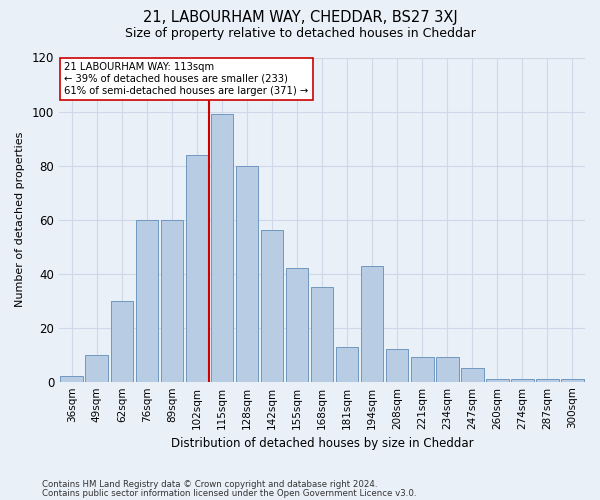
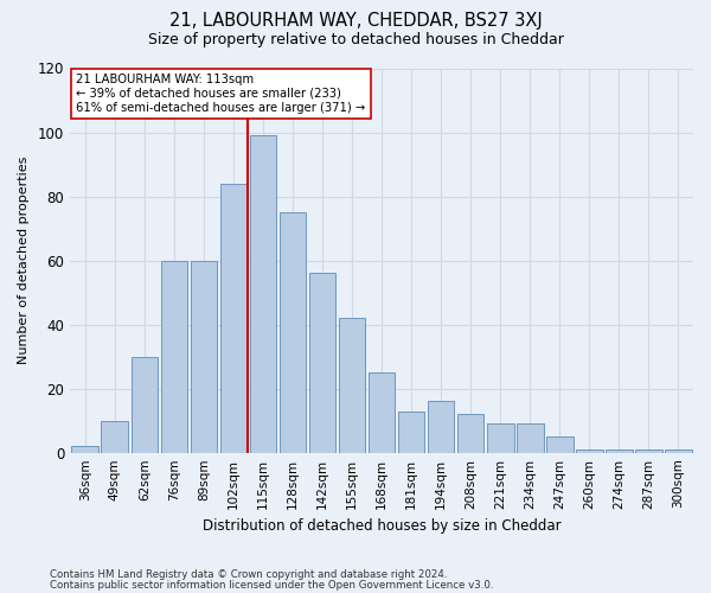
128sqm: 80 -> 75
168sqm: 35 -> 25
194sqm: 43 -> 16
